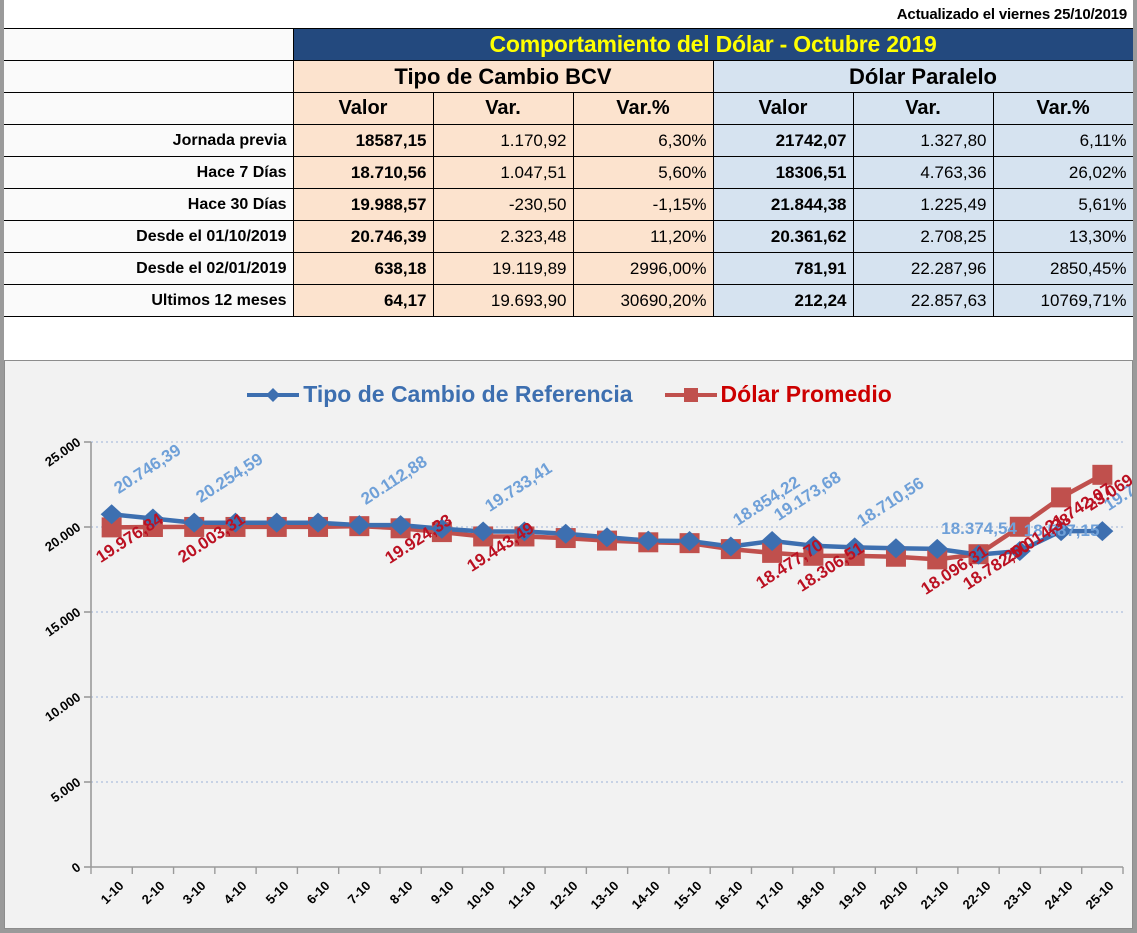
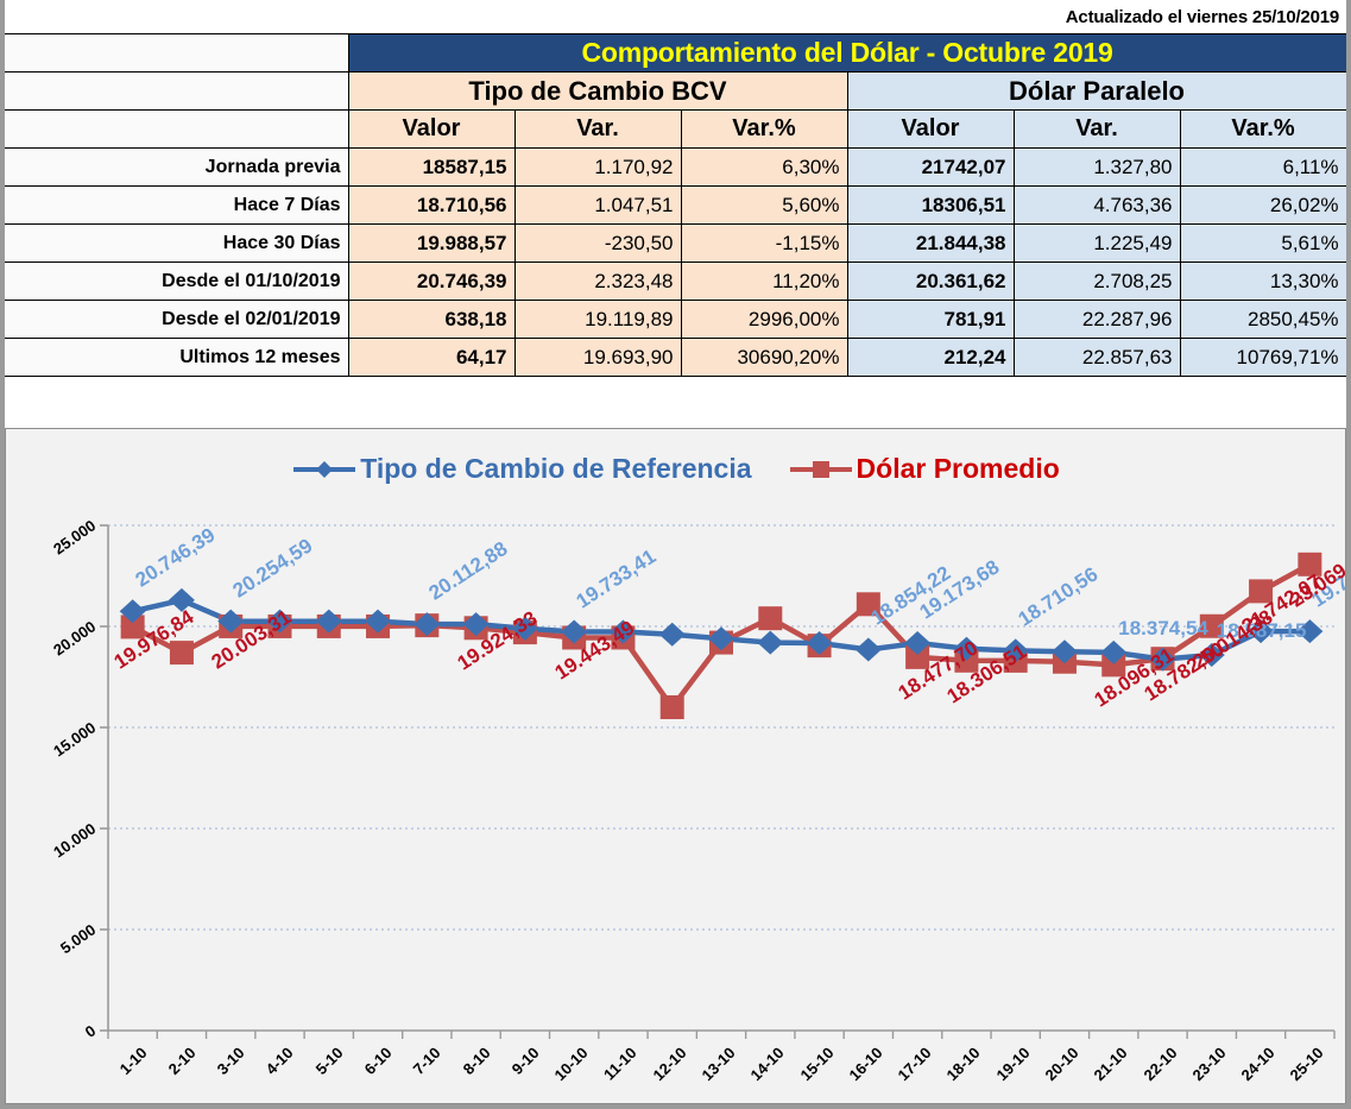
Tipo de Cambio de Referencia/2-10: 20500 -> 21300
Dólar Promedio/2-10: 20000 -> 18700
Dólar Promedio/12-10: 19400 -> 16000
Dólar Promedio/14-10: 19100 -> 20400
Dólar Promedio/16-10: 18700 -> 21100
